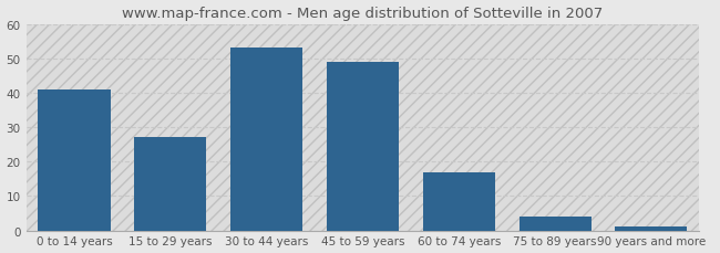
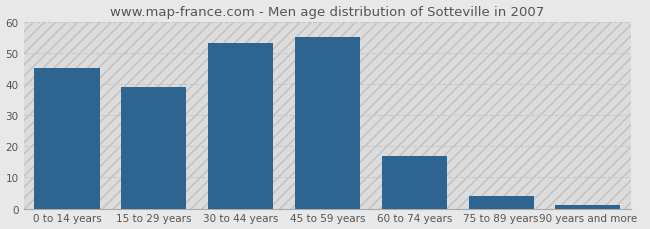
0 to 14 years: 41 -> 45
15 to 29 years: 27 -> 39
45 to 59 years: 49 -> 55
